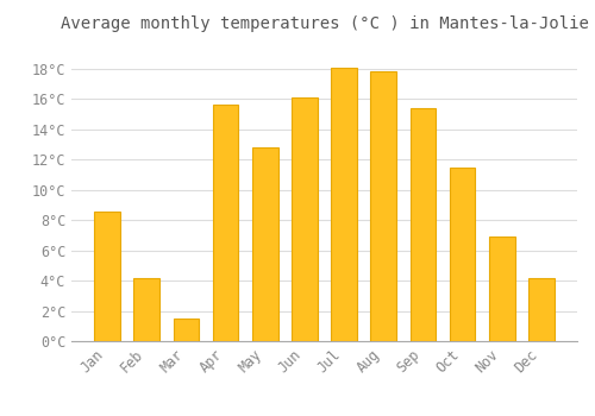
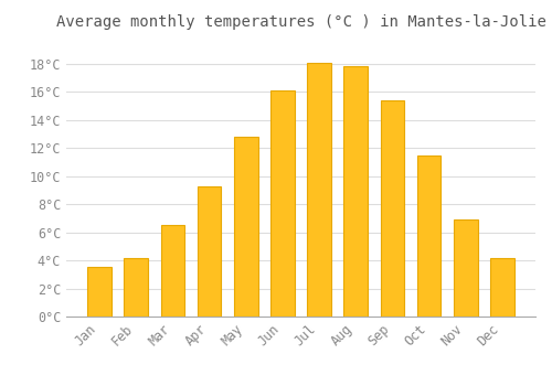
Jan: 8.6°C -> 3.5°C
Mar: 1.5°C -> 6.5°C
Apr: 15.6°C -> 9.3°C
